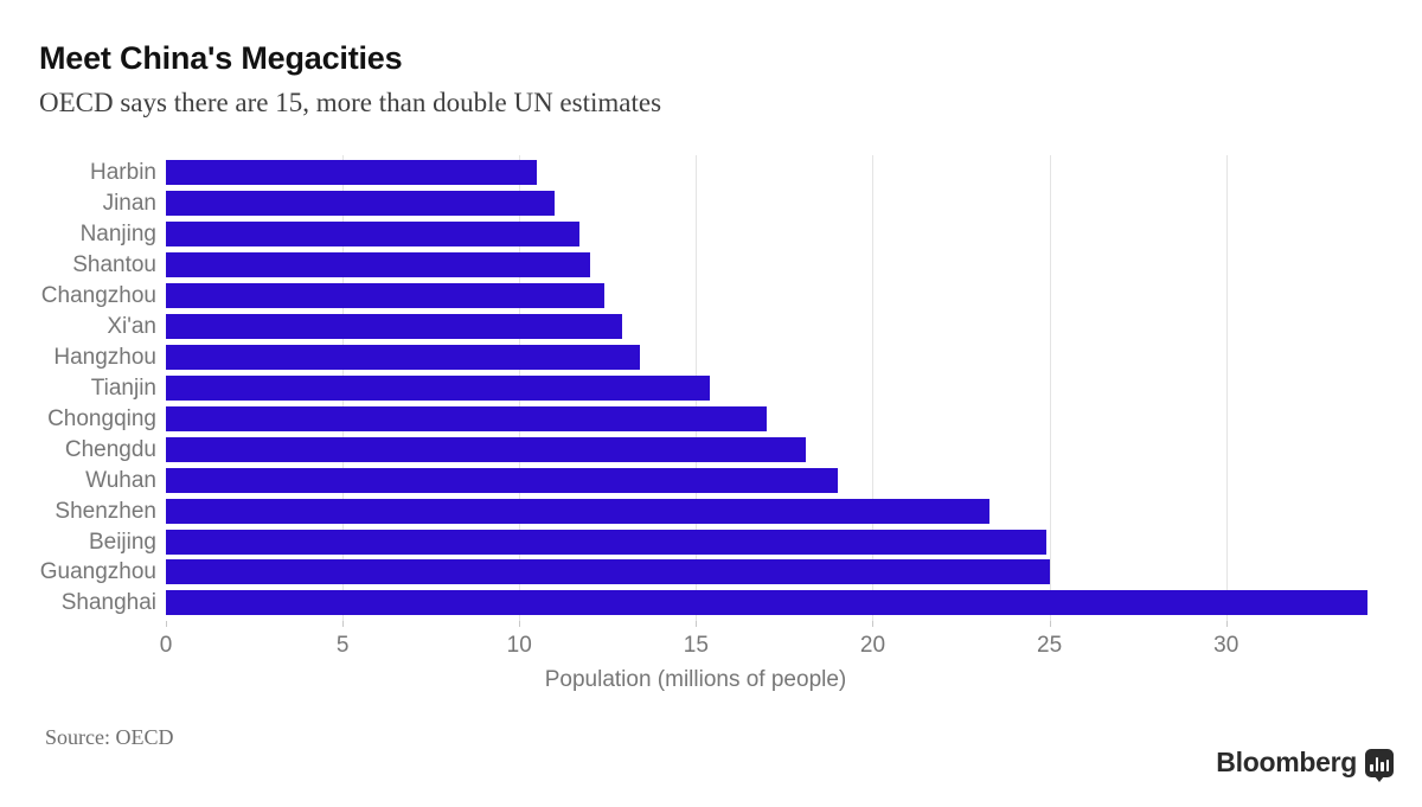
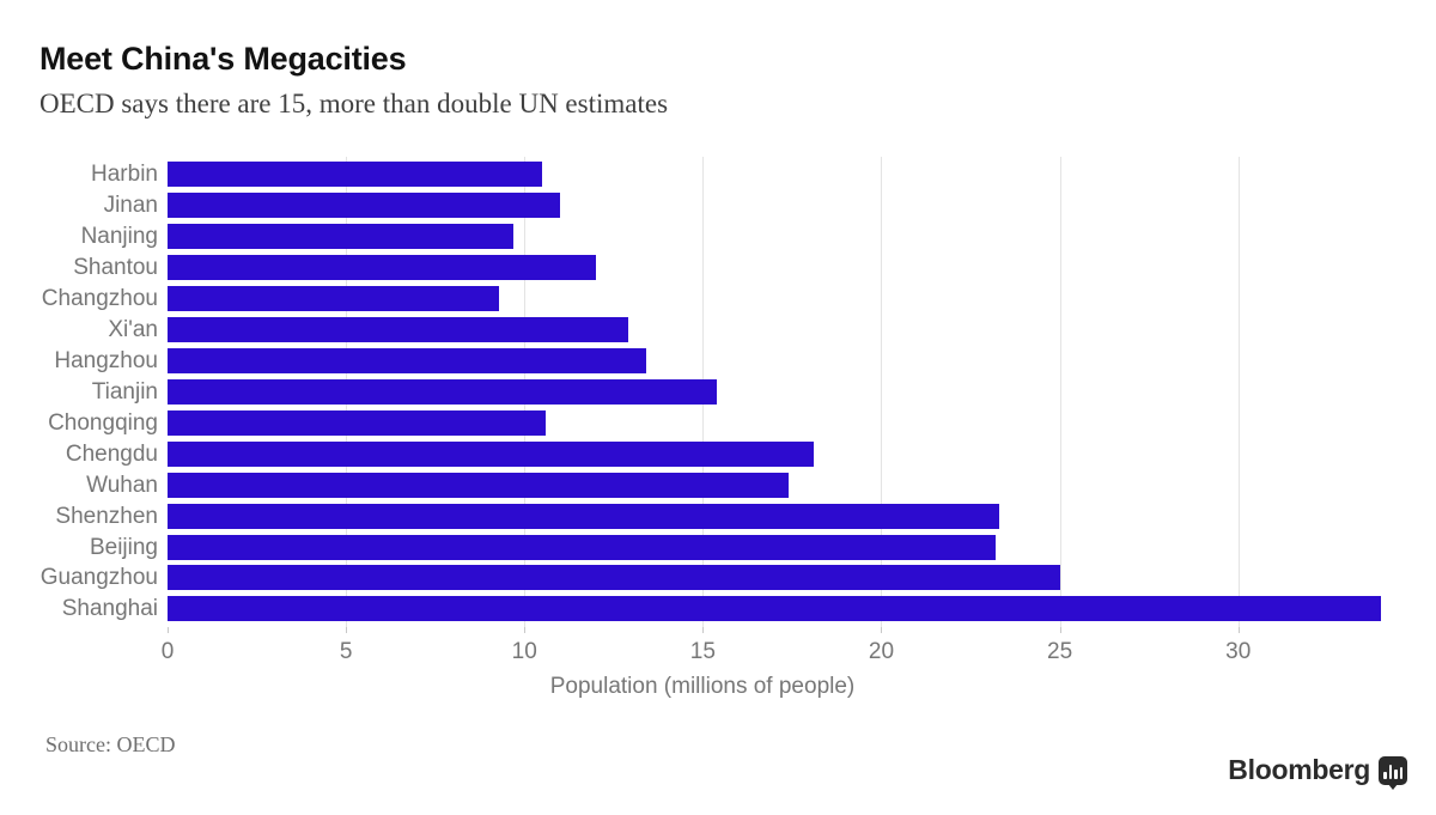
Nanjing: 11.7 -> 9.7
Changzhou: 12.4 -> 9.3
Chongqing: 17.0 -> 10.6
Wuhan: 19.0 -> 17.4
Beijing: 24.9 -> 23.2
